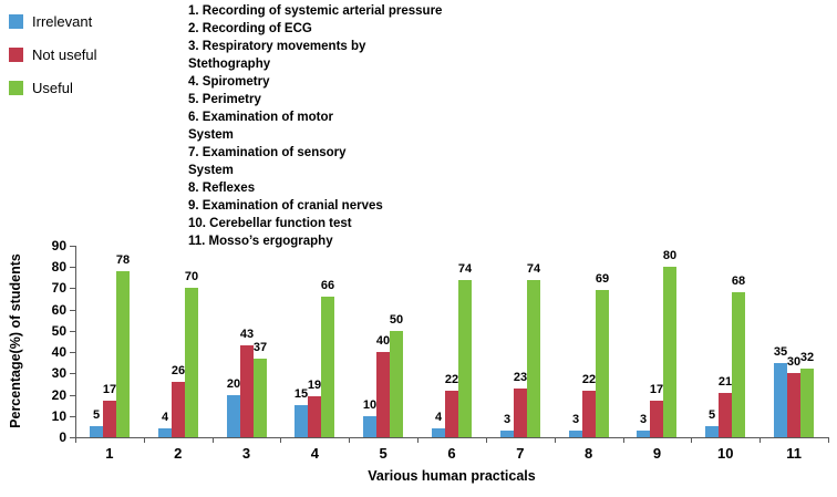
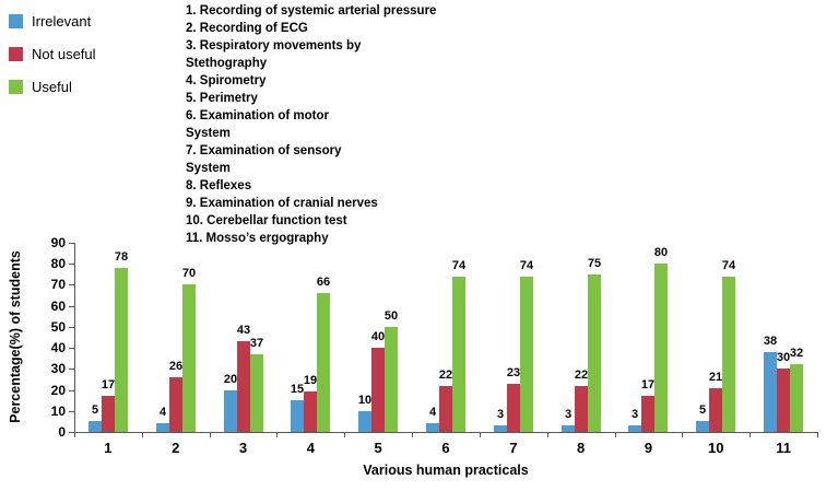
Useful/8: 69 -> 75
Useful/10: 68 -> 74
Irrelevant/11: 35 -> 38
